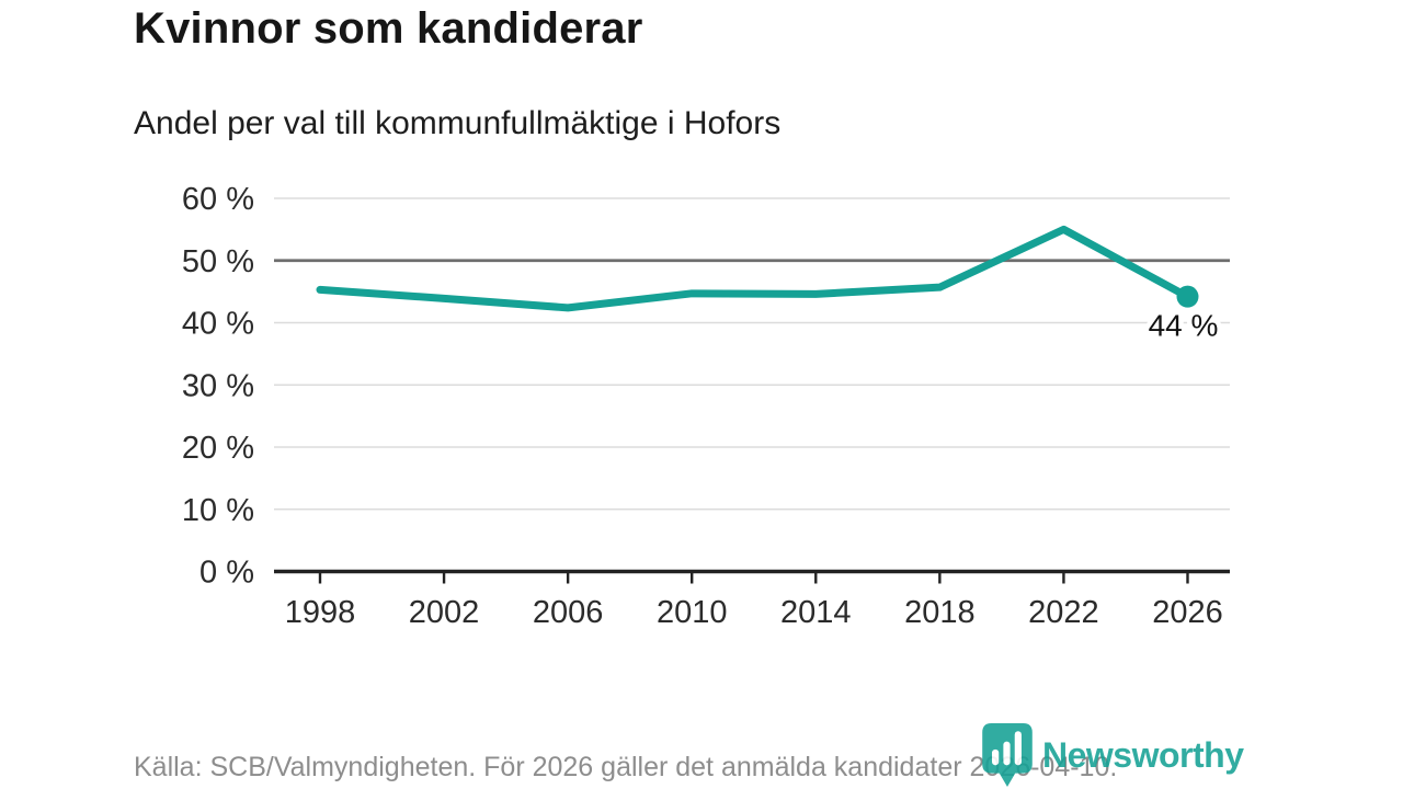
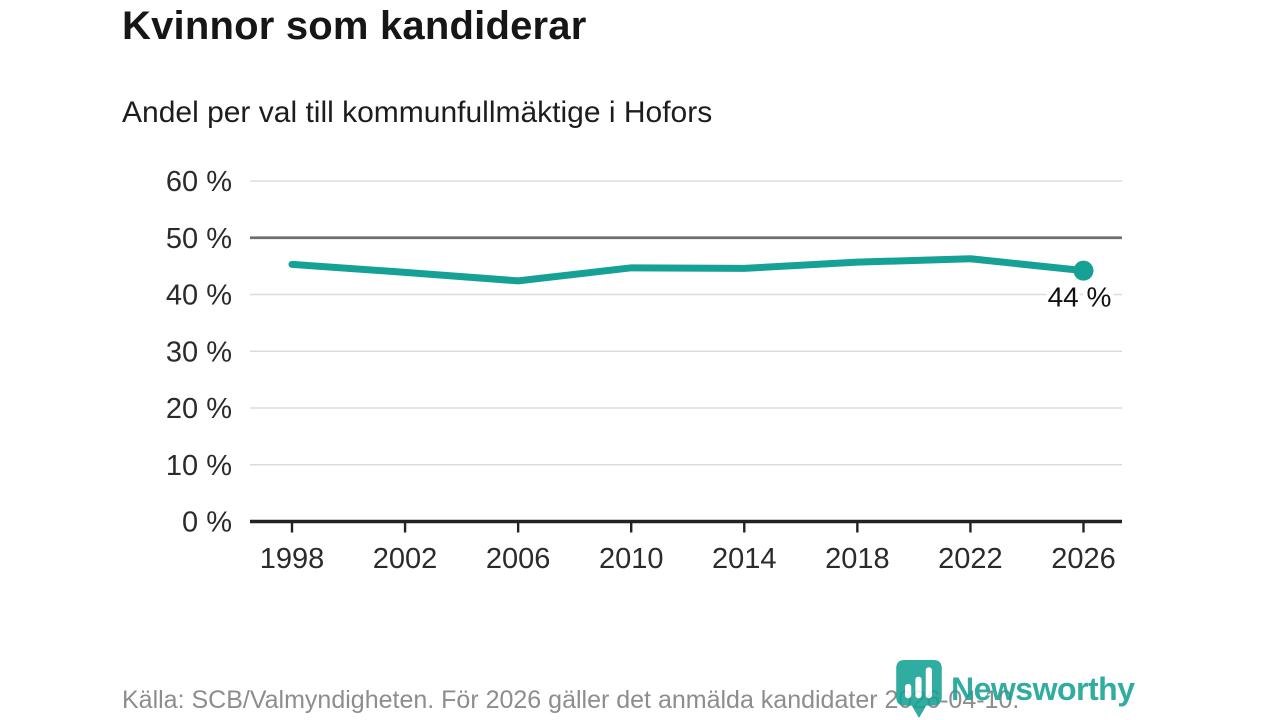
2022: 55% -> 46%
